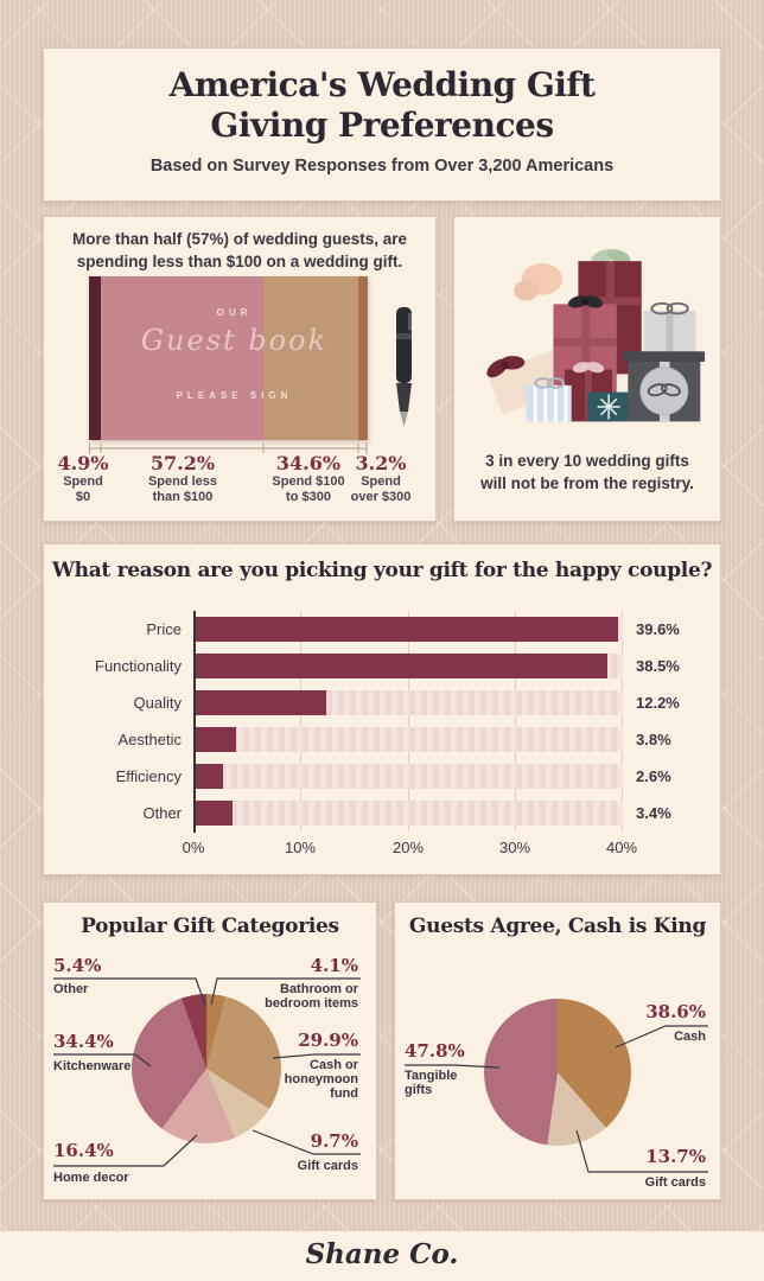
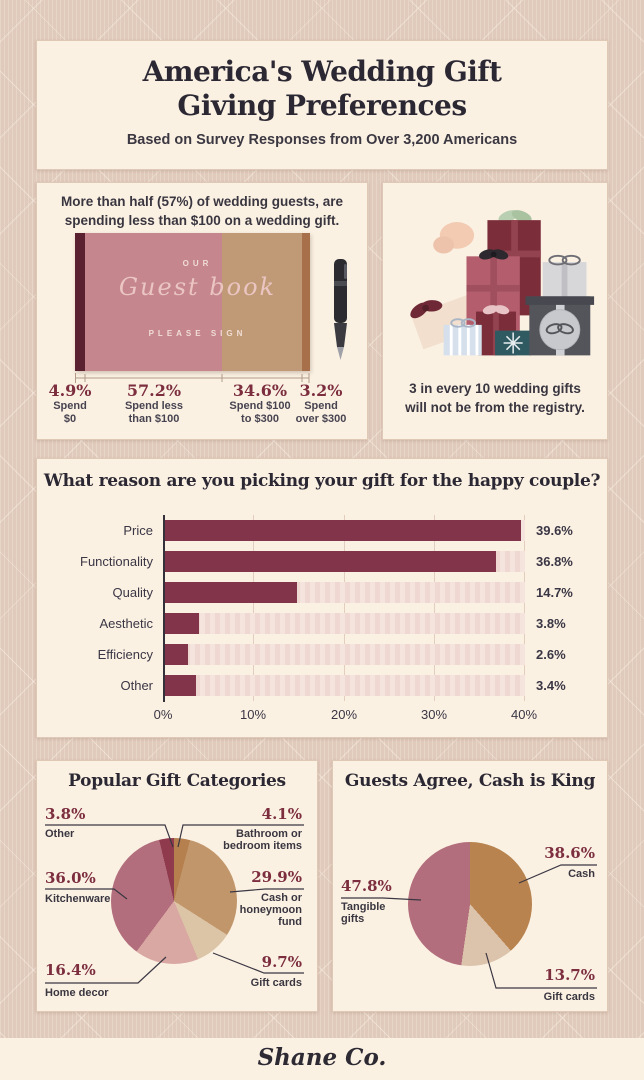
What reason are you picking your gift for the happy couple?/Functionality: 38.5% -> 36.8%
What reason are you picking your gift for the happy couple?/Quality: 12.2% -> 14.7%
Popular Gift Categories/Kitchenware: 34.4% -> 36.0%
Popular Gift Categories/Other: 5.4% -> 3.8%
